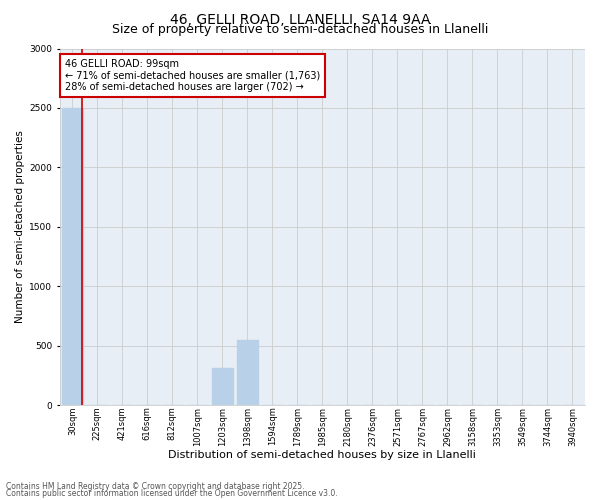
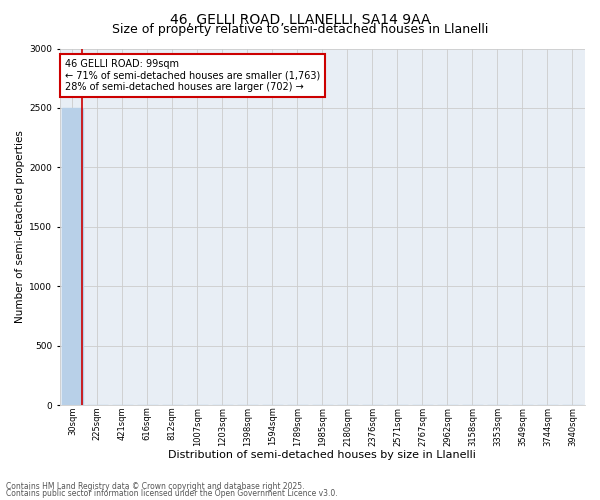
1203sqm: 310 -> 0
1398sqm: 550 -> 0
